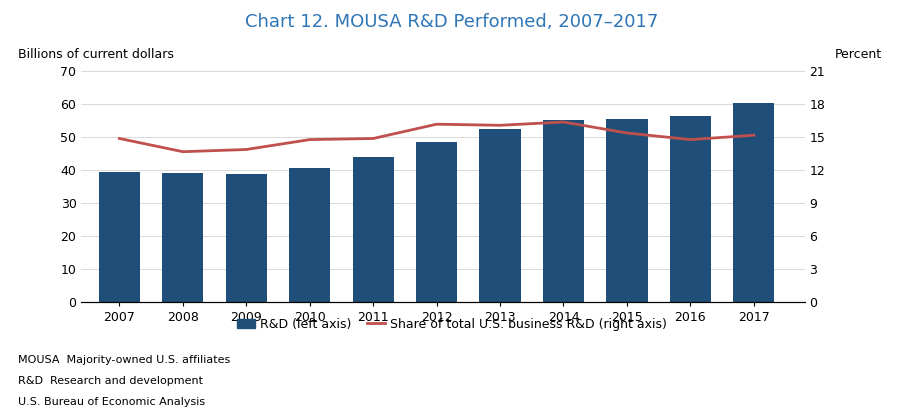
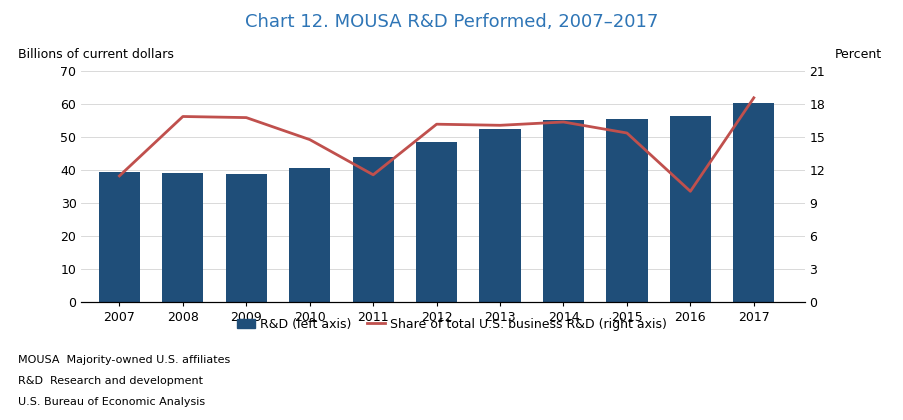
Share of total U.S. business R&D (right axis)/2007: 14.9 -> 11.5
Share of total U.S. business R&D (right axis)/2008: 13.7 -> 16.9
Share of total U.S. business R&D (right axis)/2009: 13.9 -> 16.8
Share of total U.S. business R&D (right axis)/2011: 14.9 -> 11.6
Share of total U.S. business R&D (right axis)/2016: 14.8 -> 10.1
Share of total U.S. business R&D (right axis)/2017: 15.2 -> 18.6
